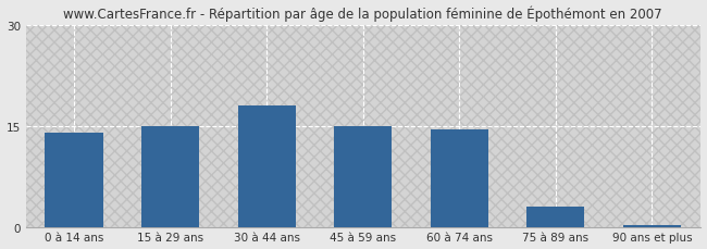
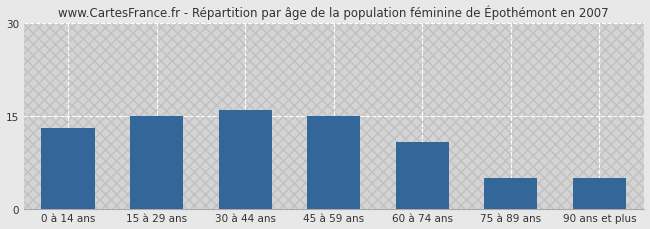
0 à 14 ans: 14.0 -> 13.0
30 à 44 ans: 18.0 -> 16.0
60 à 74 ans: 14.5 -> 10.8
75 à 89 ans: 3.0 -> 5.0
90 ans et plus: 0.2 -> 5.0
